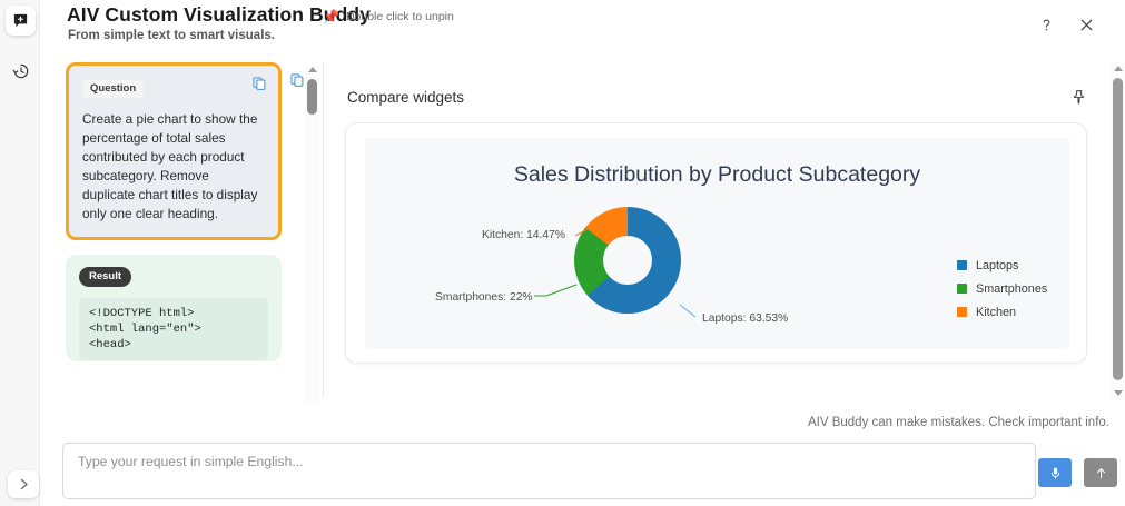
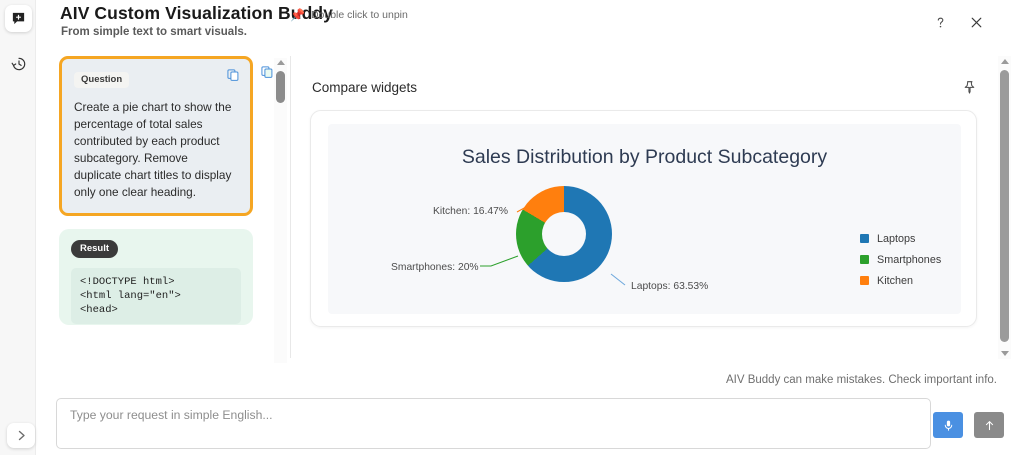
Smartphones: 22% -> 20%
Kitchen: 14.47% -> 16.47%
